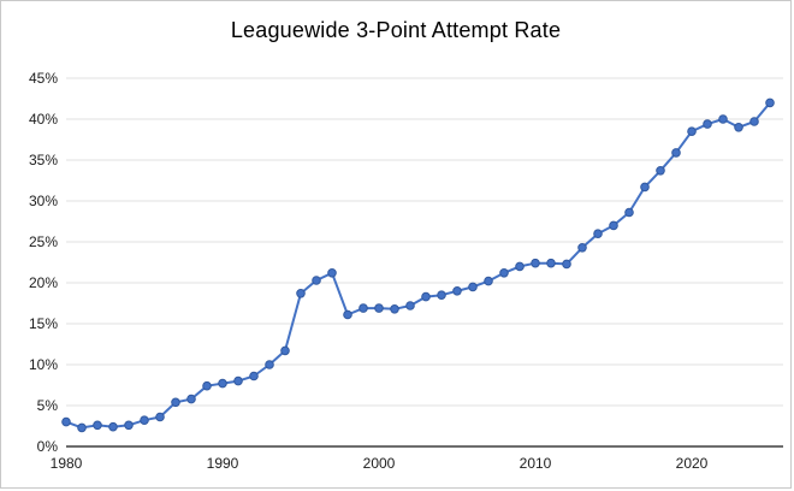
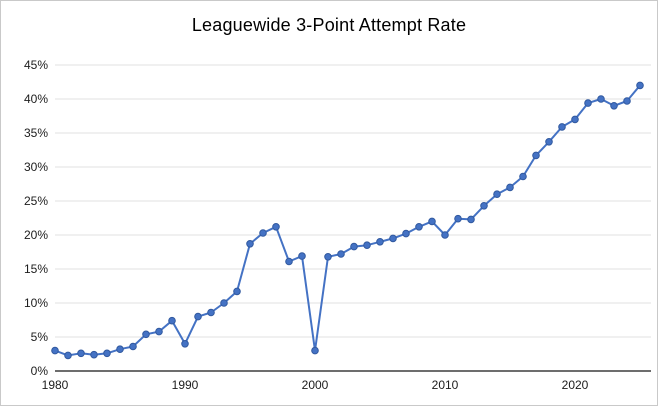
1990: 8% -> 4%
2000: 17% -> 3%
2010: 22% -> 20%
2020: 38% -> 37%
